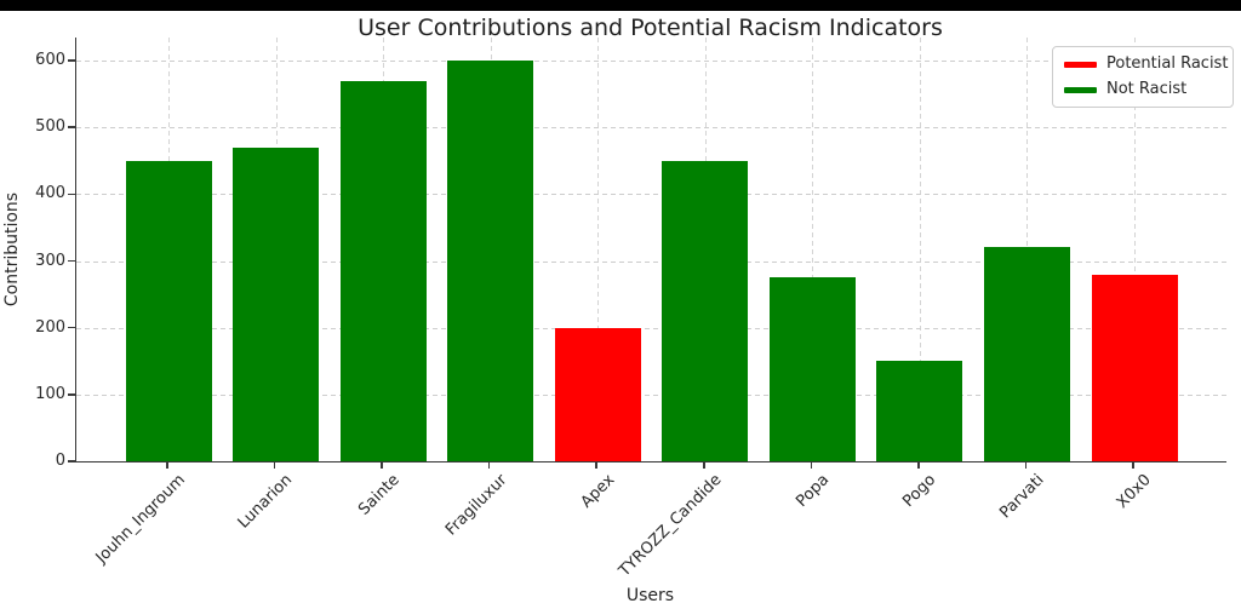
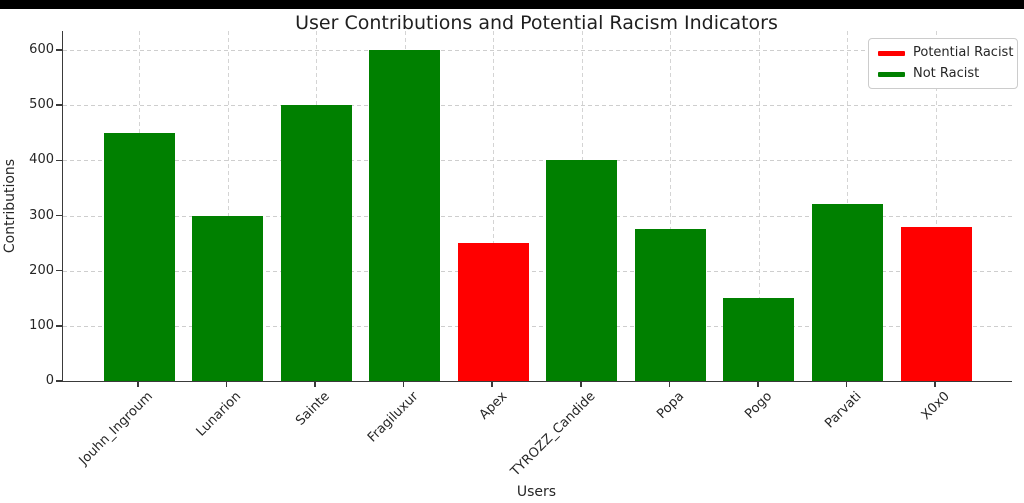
Lunarion: 470 -> 300
Sainte: 570 -> 500
Apex: 200 -> 250
TYROZZ_Candide: 450 -> 400
